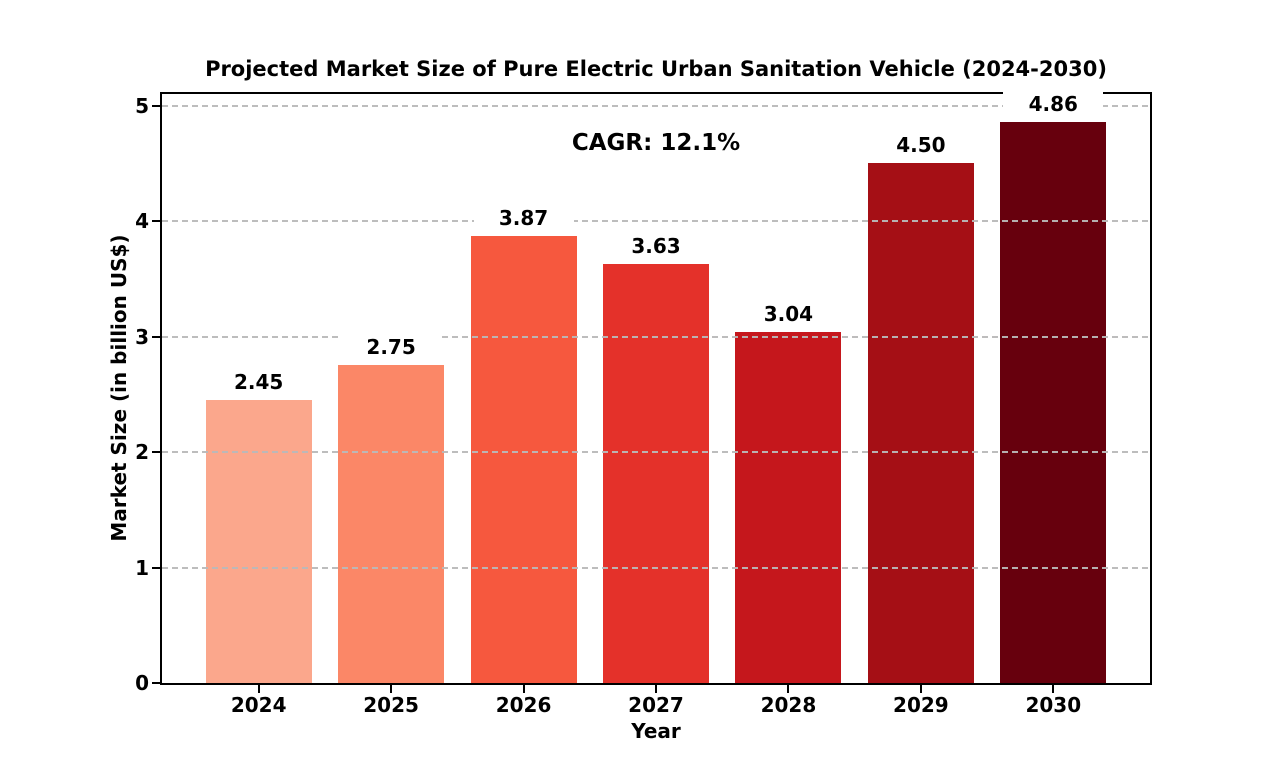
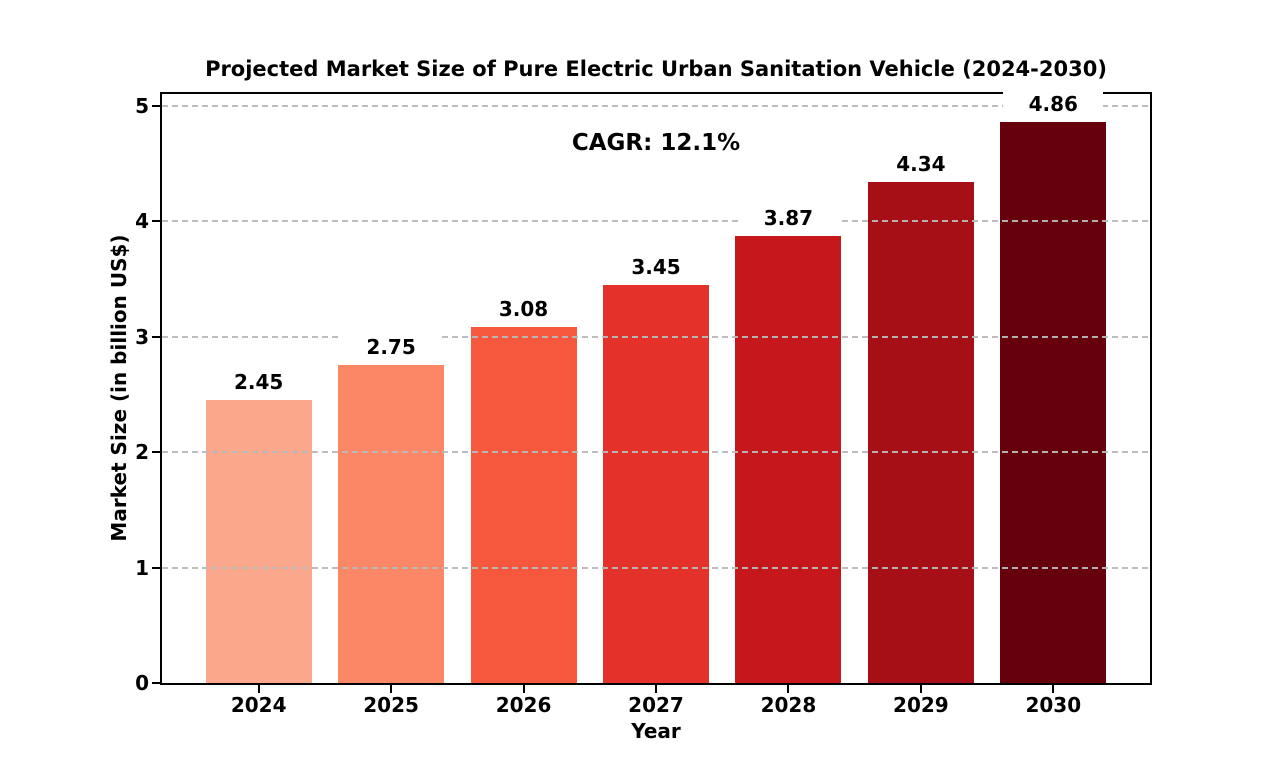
2026: 3.87 -> 3.08
2027: 3.63 -> 3.45
2028: 3.04 -> 3.87
2029: 4.50 -> 4.34
